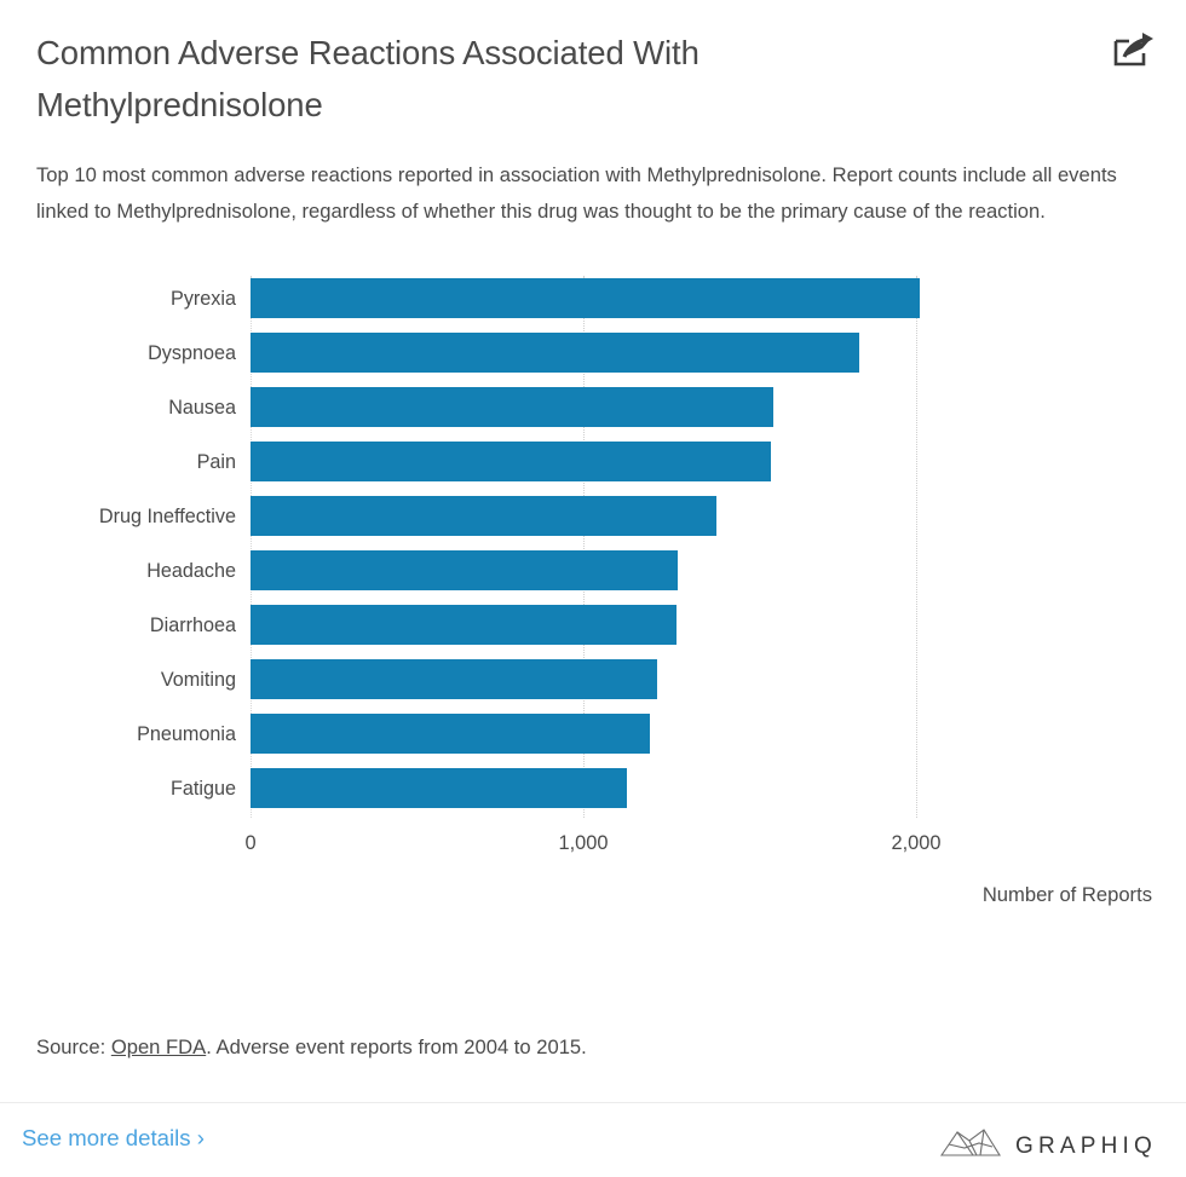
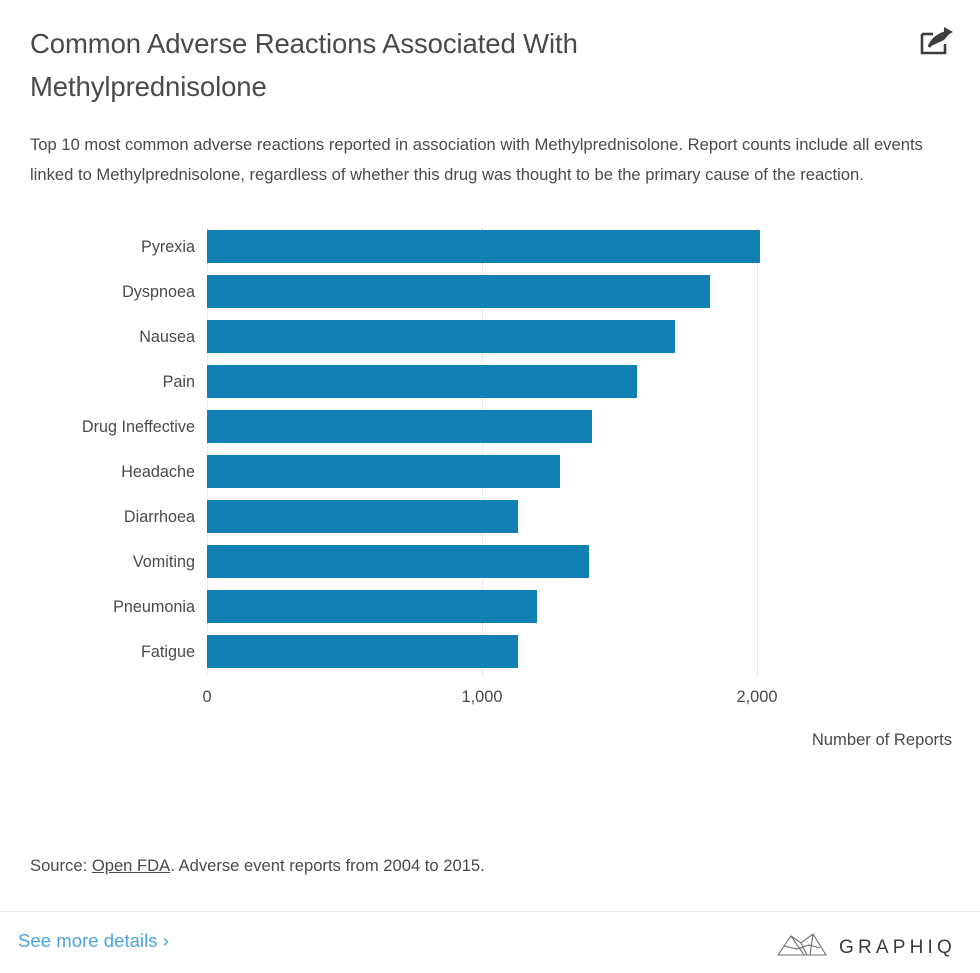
Nausea: 1570 -> 1700
Diarrhoea: 1280 -> 1130
Vomiting: 1220 -> 1390
